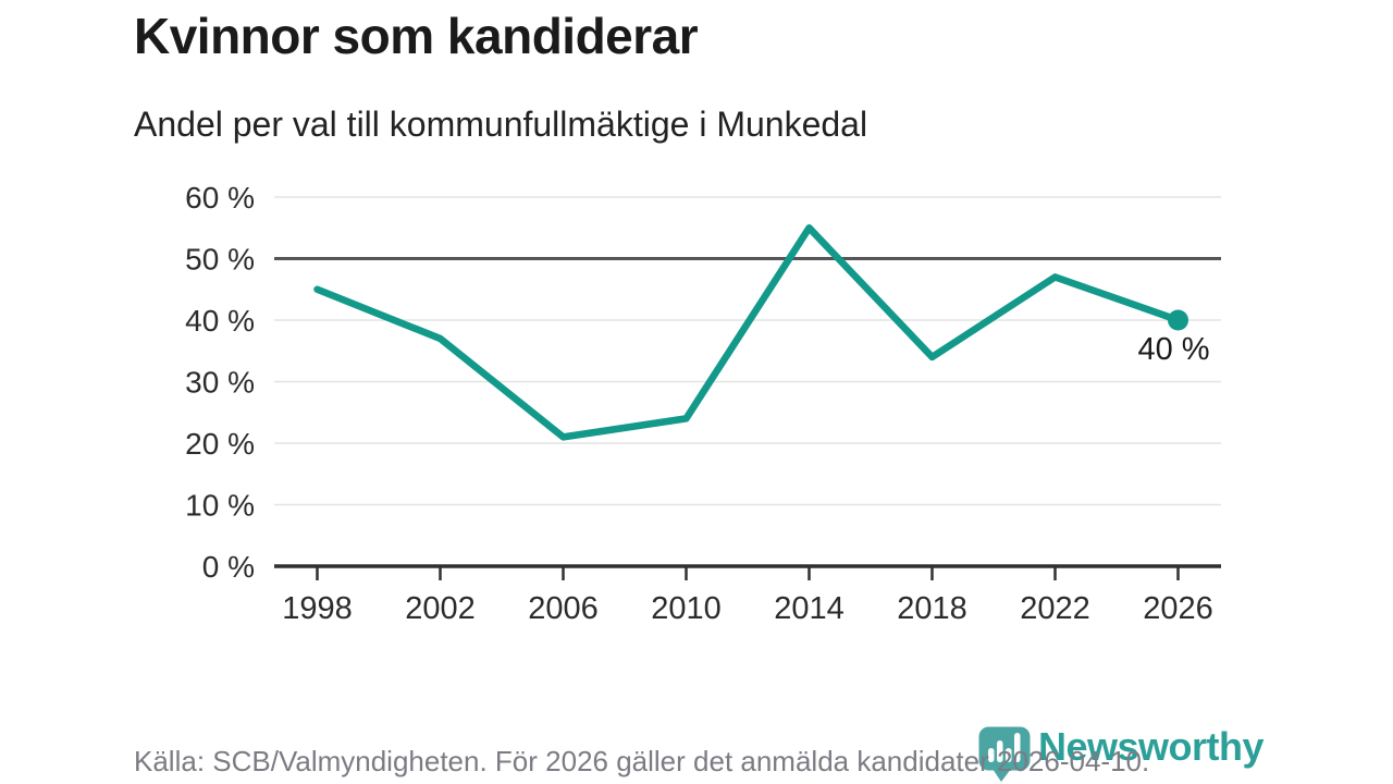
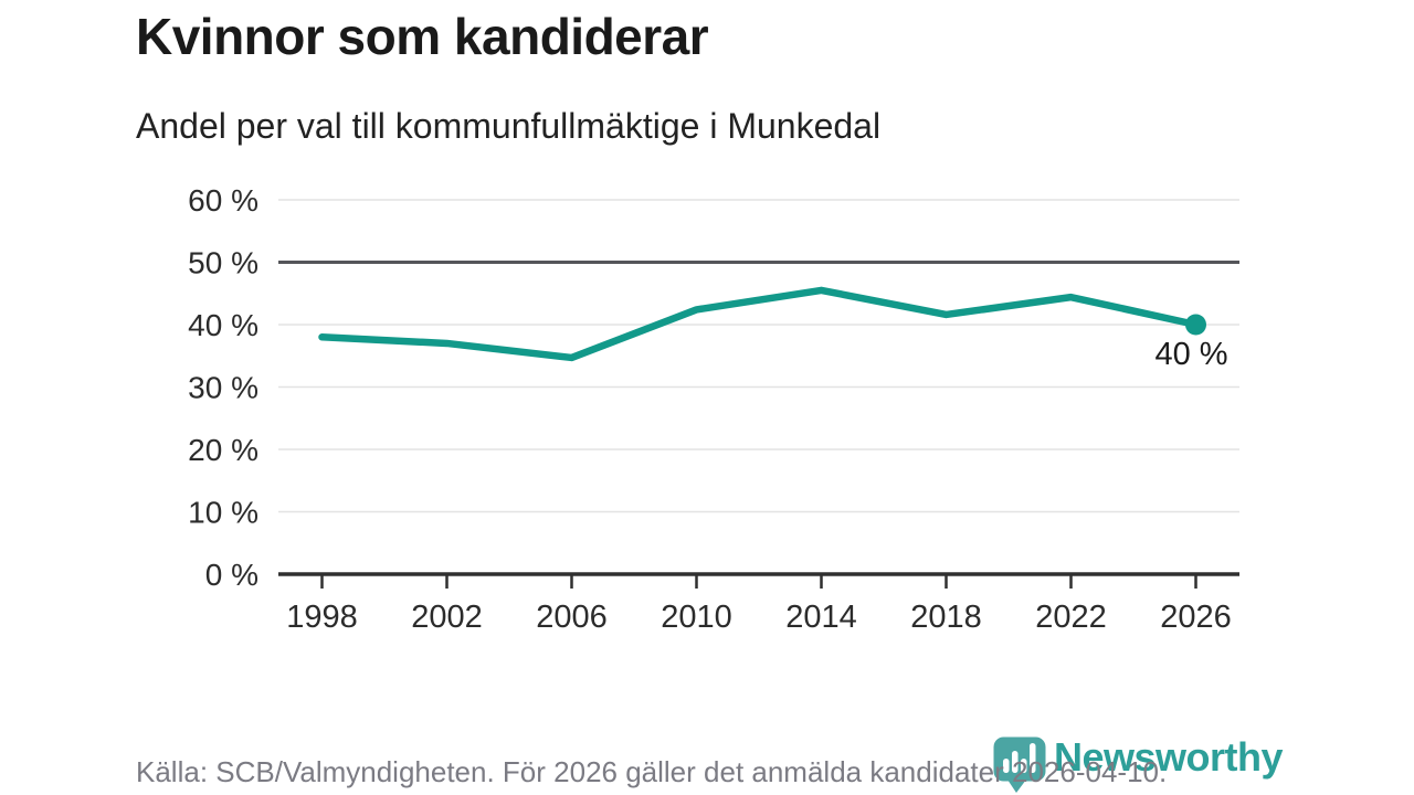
1998: 45% -> 38%
2006: 21% -> 35%
2010: 24% -> 42%
2014: 55% -> 46%
2018: 34% -> 42%
2022: 47% -> 44%
